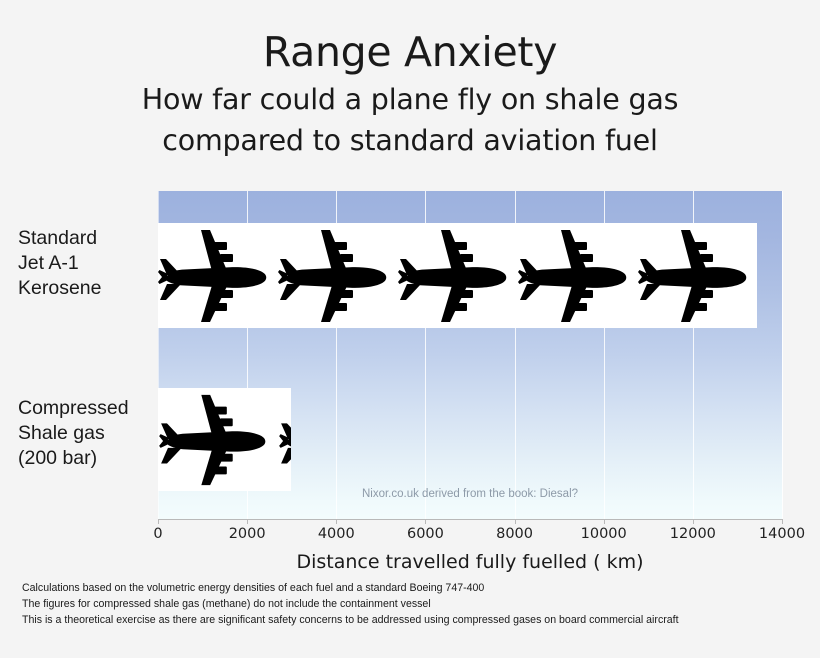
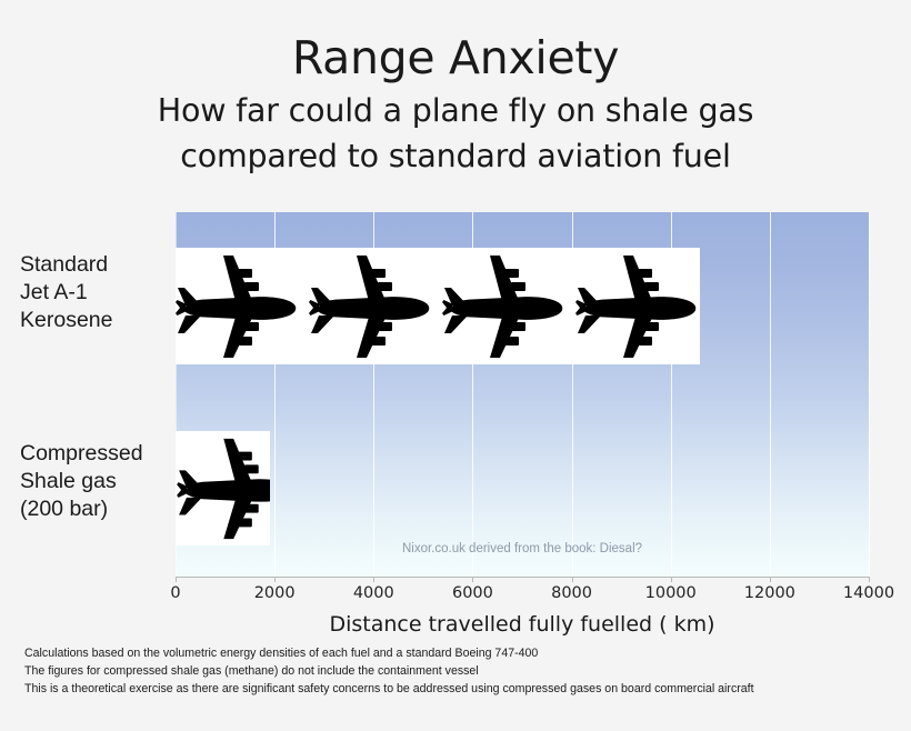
Standard Jet A-1 Kerosene: 13400 -> 10600
Compressed Shale gas (200 bar): 3000 -> 1900
